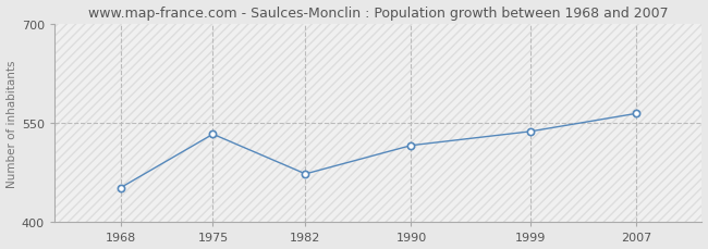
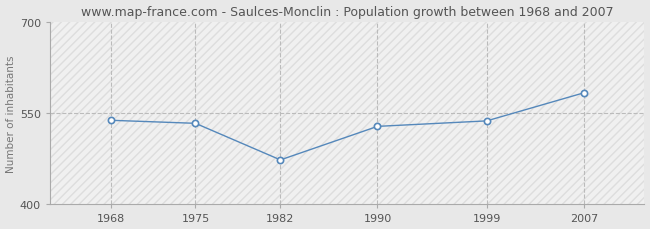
1968: 452 -> 538
1990: 516 -> 528
2007: 564 -> 583
